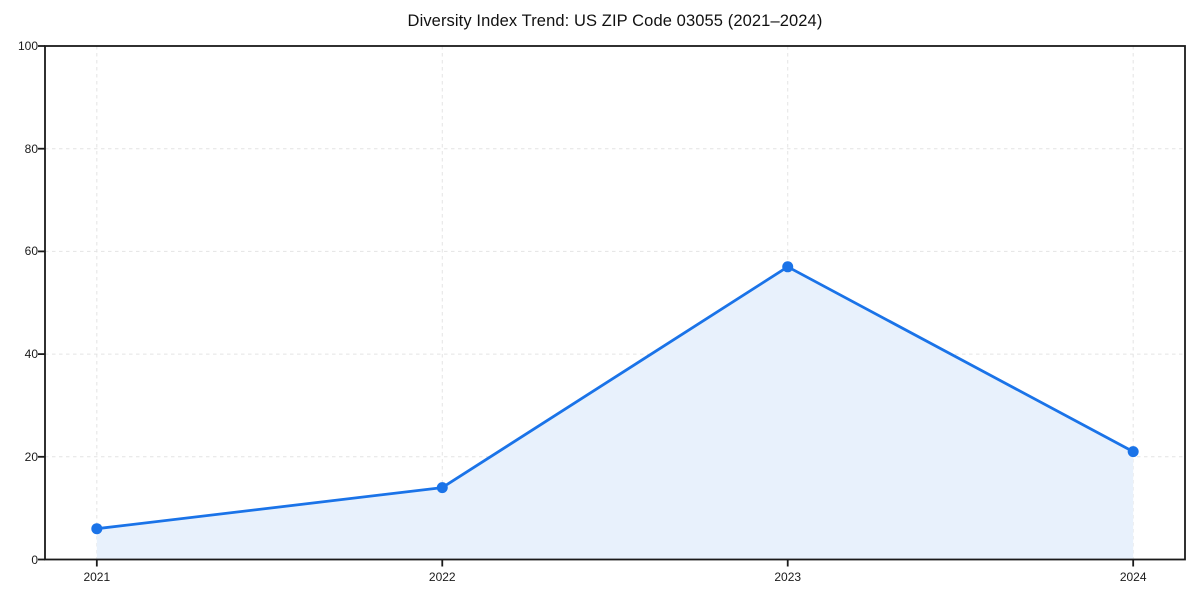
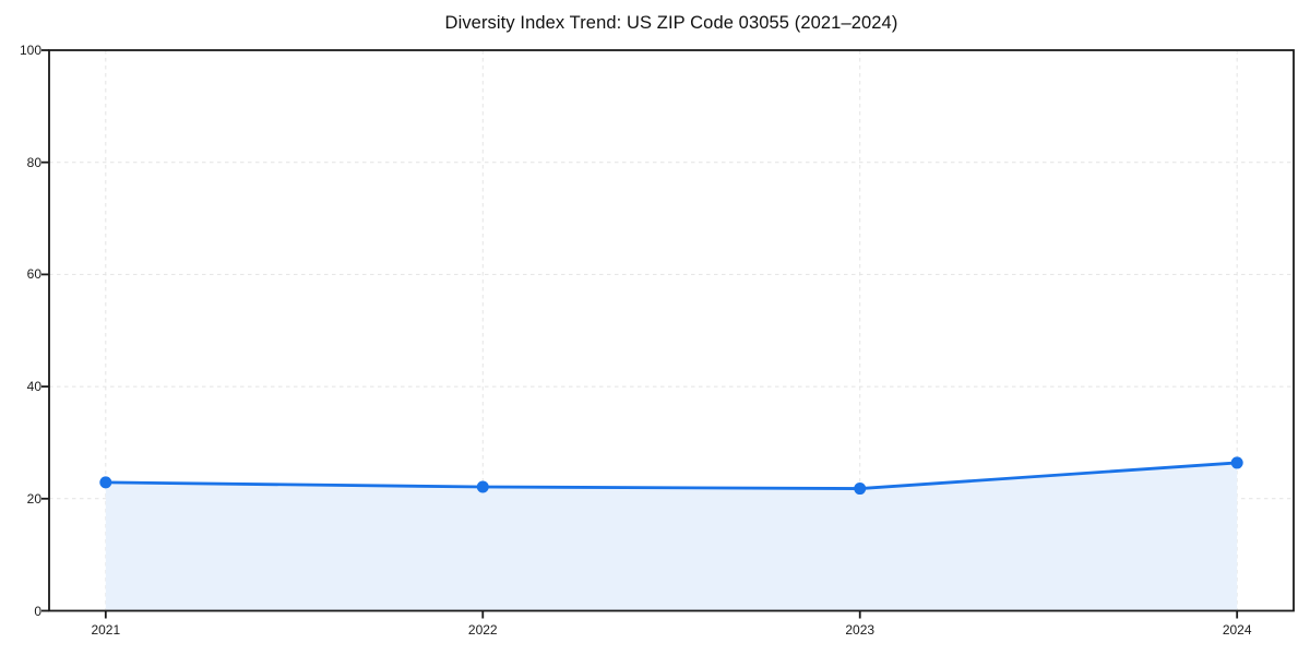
2021: 6 -> 23
2022: 14 -> 22
2023: 57 -> 22
2024: 21 -> 26
